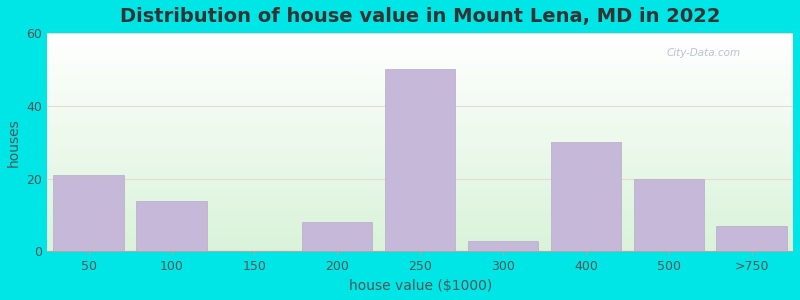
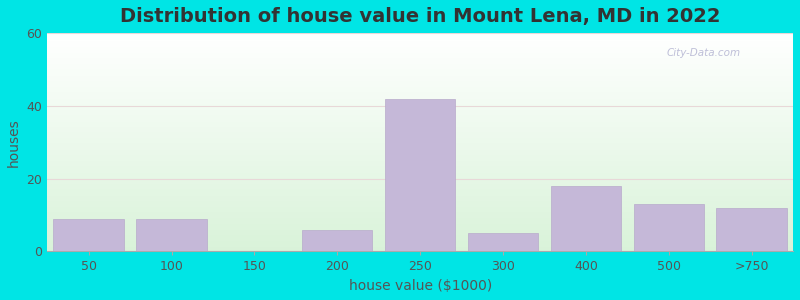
50: 21 -> 9
100: 14 -> 9
200: 8 -> 6
250: 50 -> 42
300: 3 -> 5
400: 30 -> 18
500: 20 -> 13
>750: 7 -> 12
